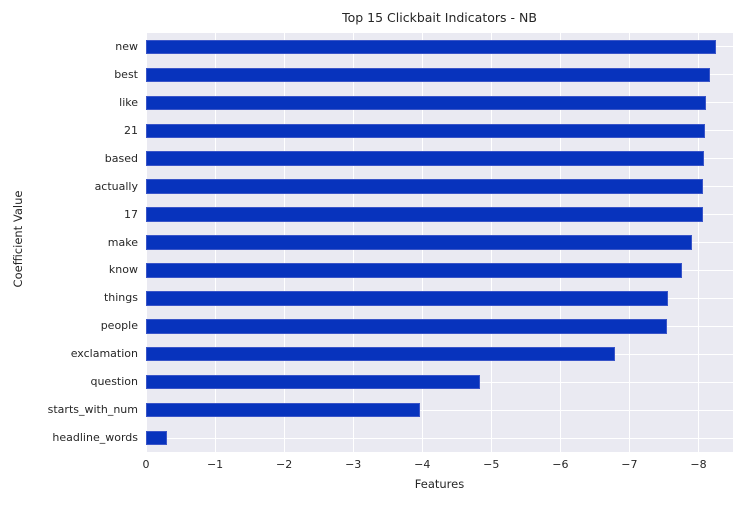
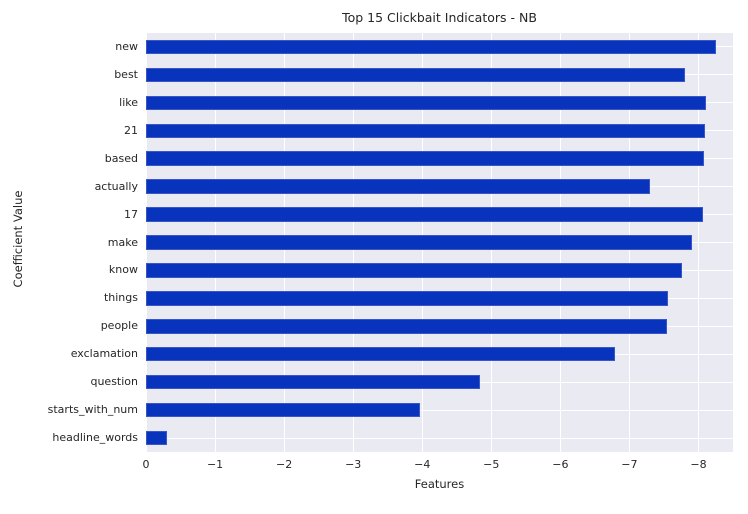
best: -8.2 -> -7.8
actually: -8.1 -> -7.3
